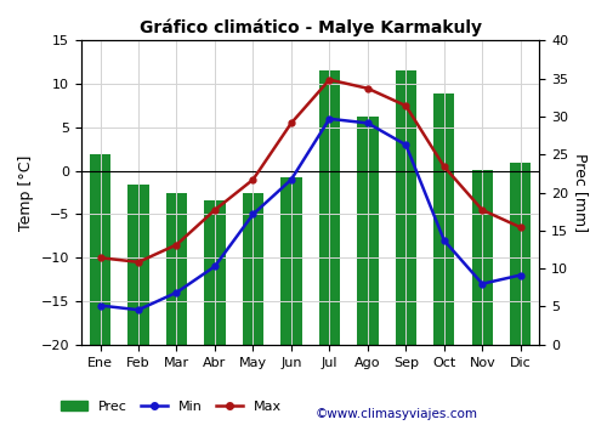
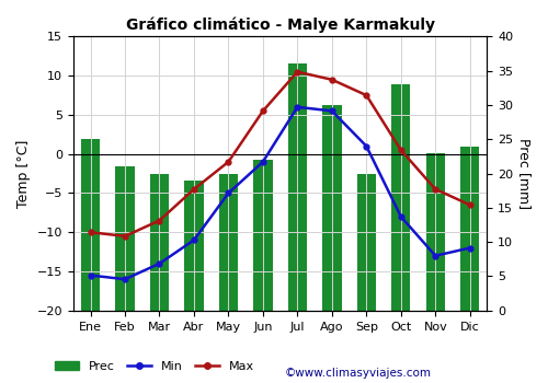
Prec/Sep: 36 -> 20
Min/Sep: 3.0 -> 1.0
